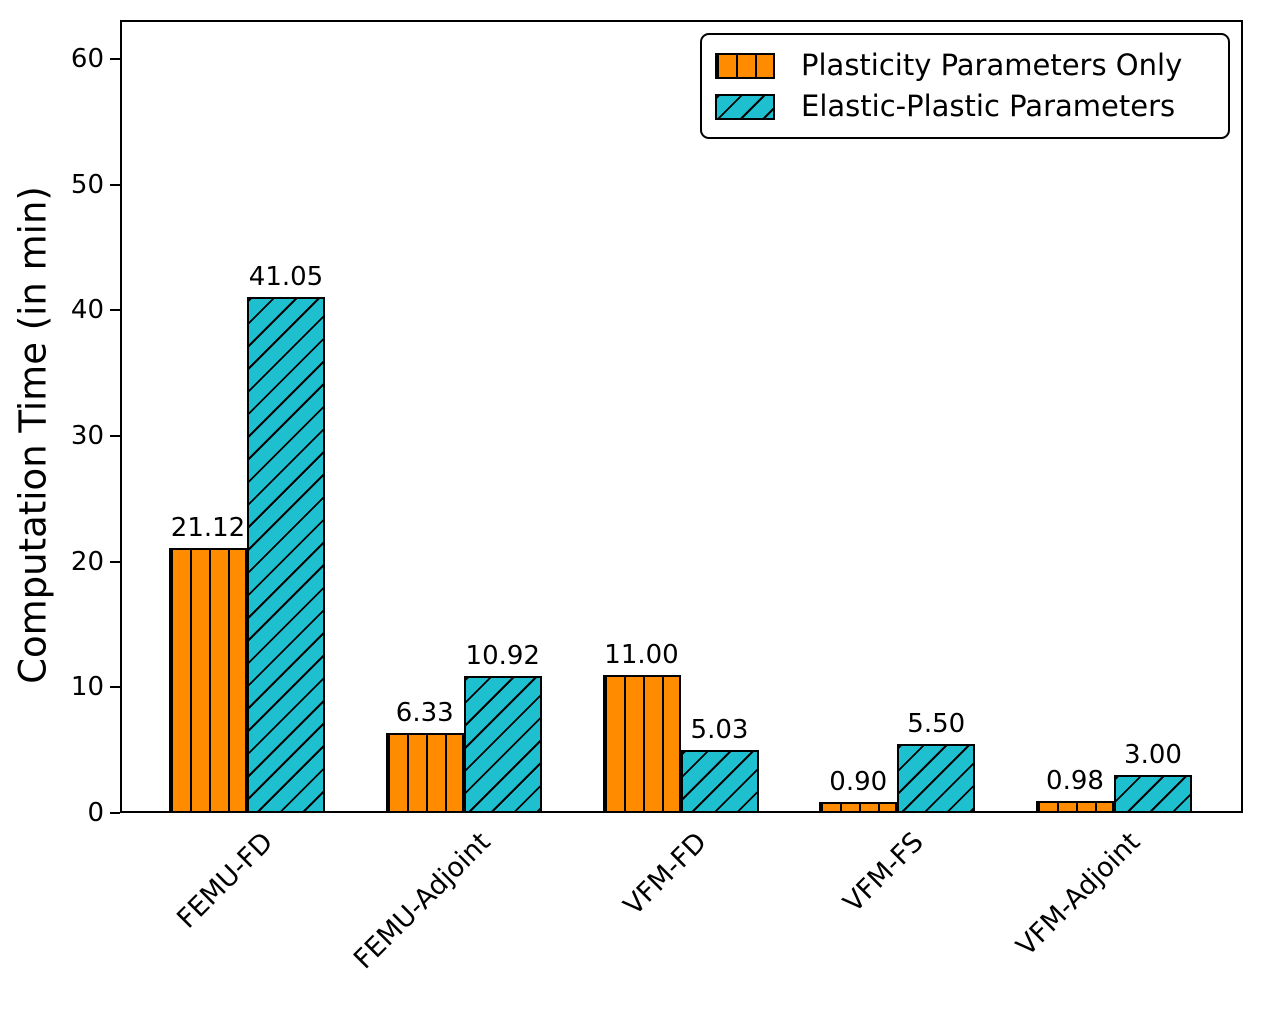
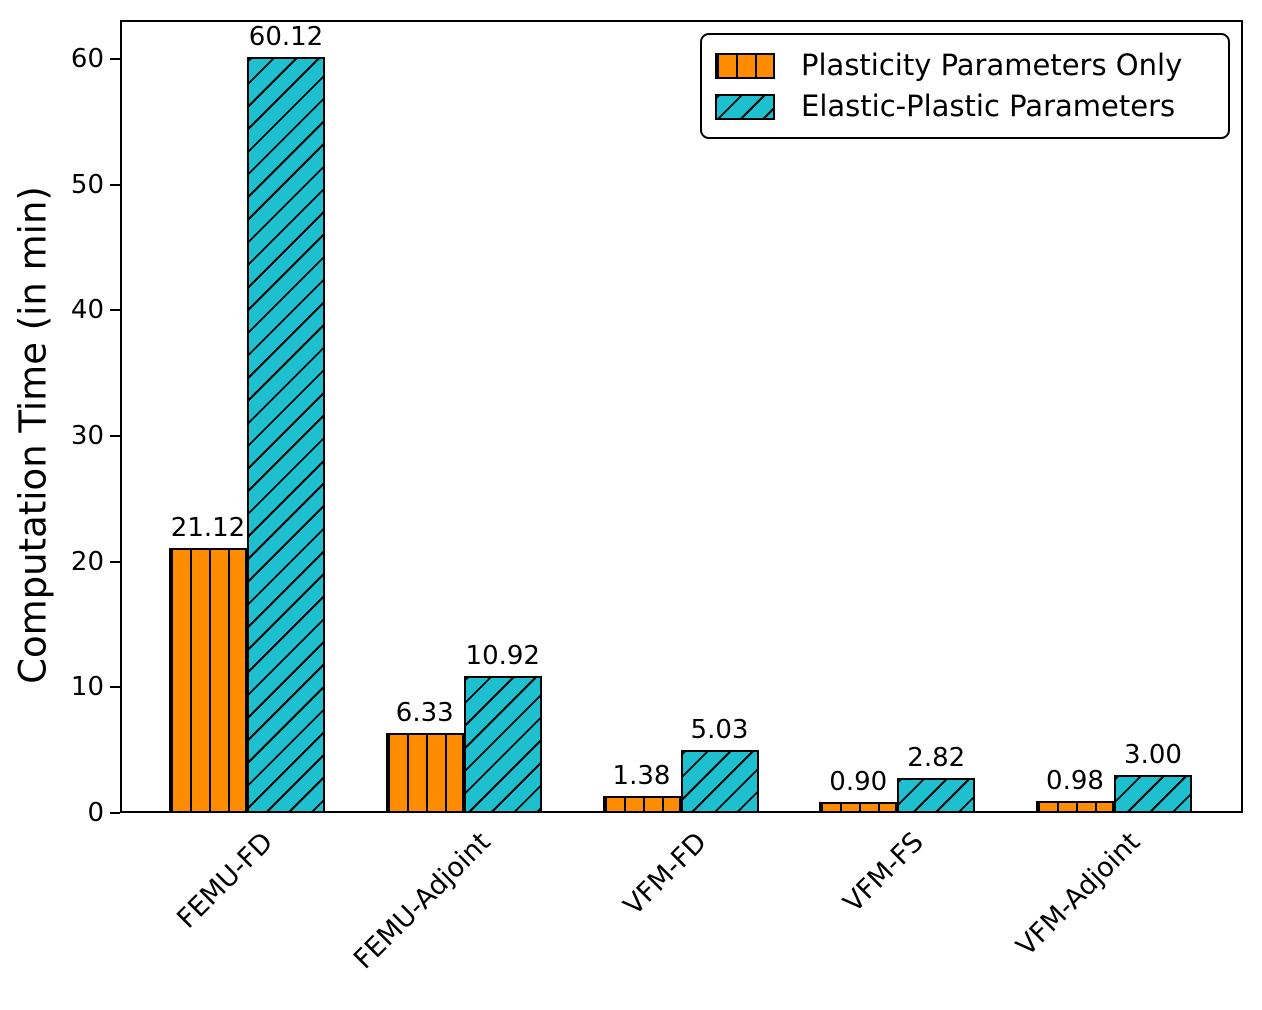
Elastic-Plastic Parameters/FEMU-FD: 41.05 -> 60.12
Plasticity Parameters Only/VFM-FD: 11.00 -> 1.38
Elastic-Plastic Parameters/VFM-FS: 5.50 -> 2.82
